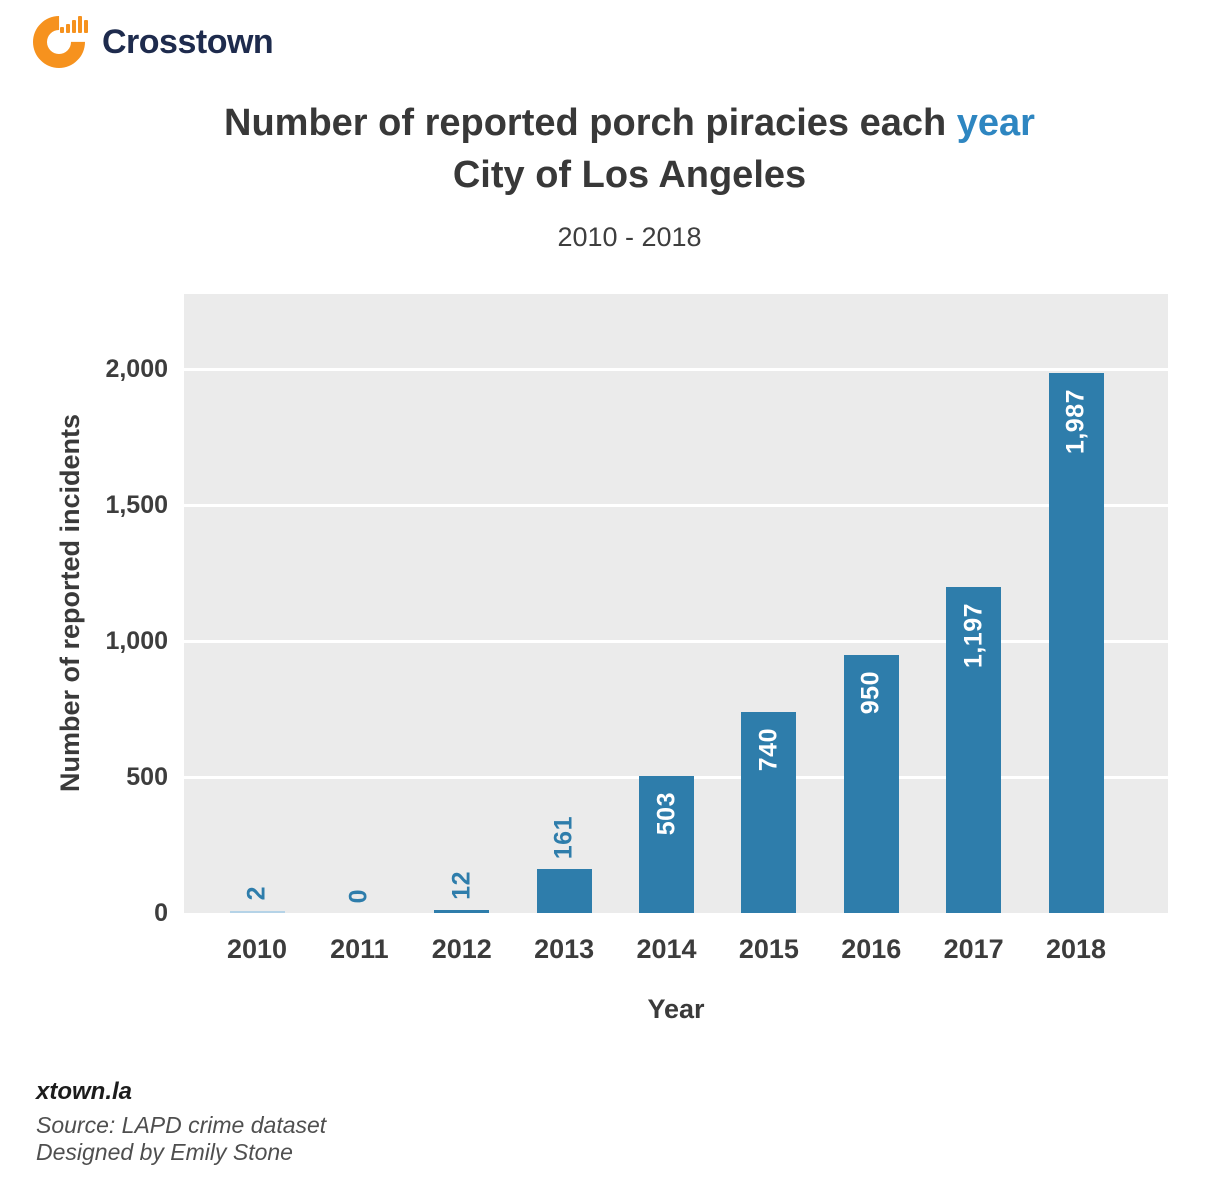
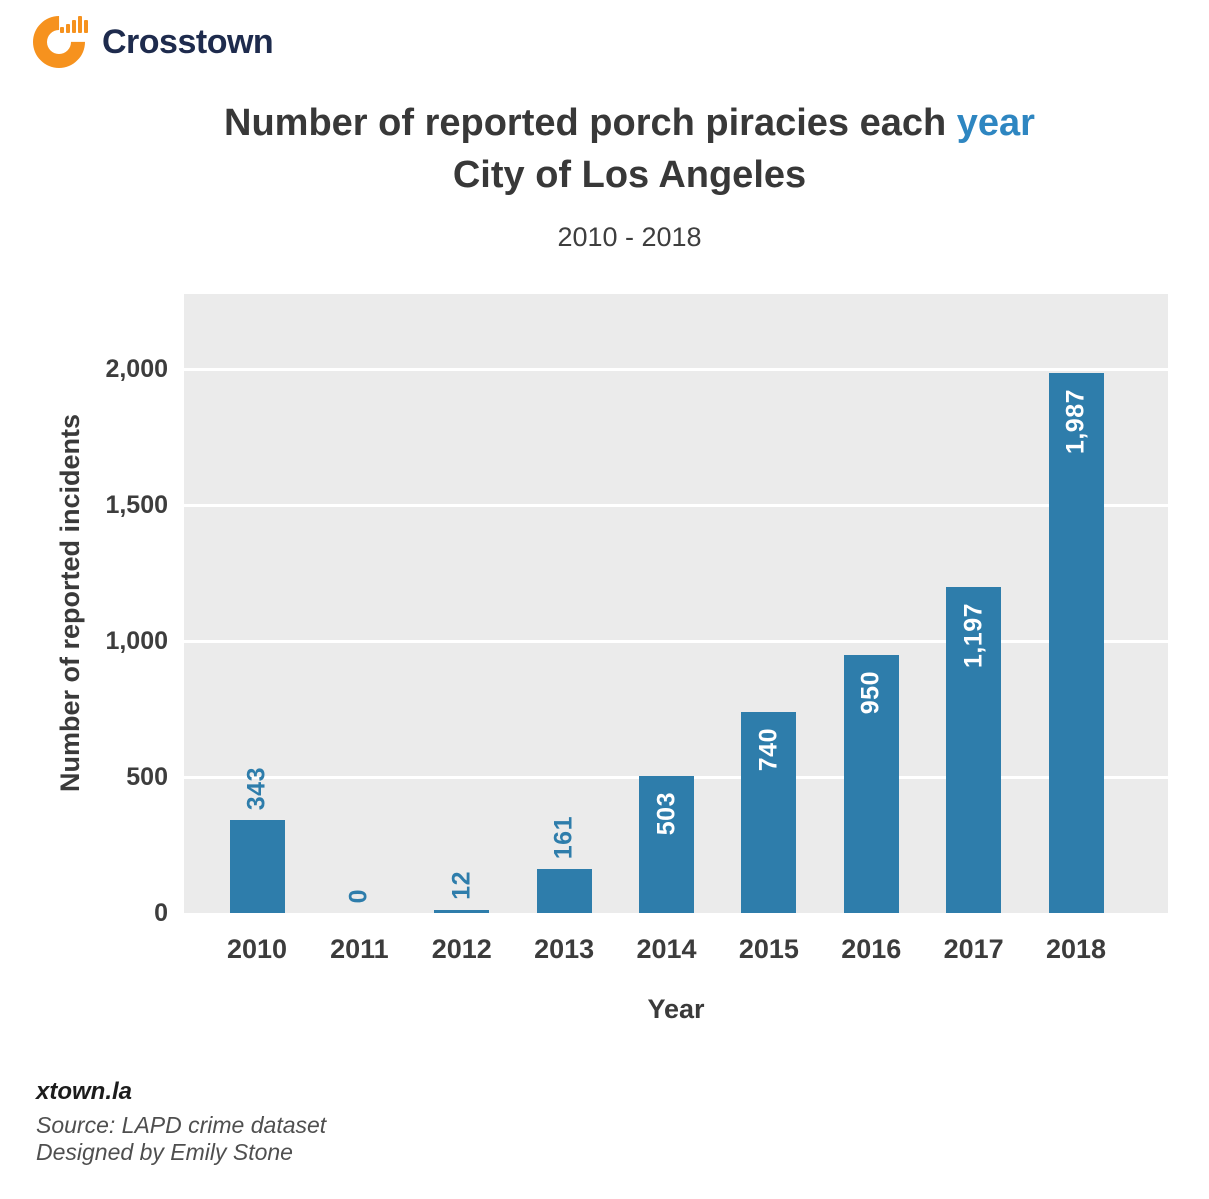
2010: 2 -> 343
